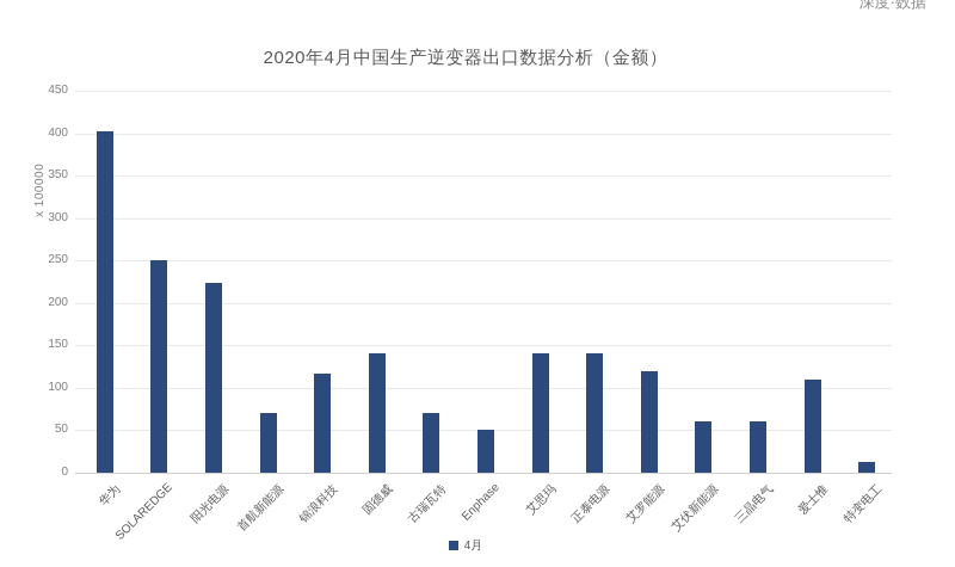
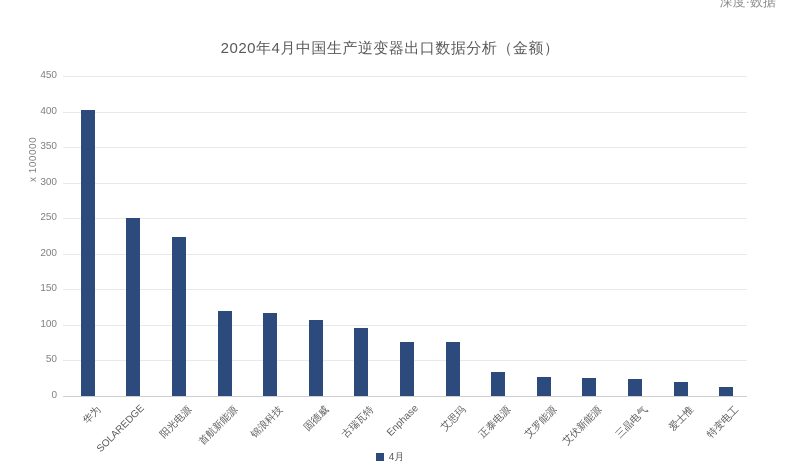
首航新能源: 70 -> 120
固德威: 140 -> 110
古瑞瓦特: 70 -> 100
Enphase: 50 -> 80
艾思玛: 140 -> 80
正泰电源: 140 -> 30
艾罗能源: 120 -> 30
艾伏新能源: 60 -> 30
三晶电气: 60 -> 20
爱士惟: 110 -> 20
